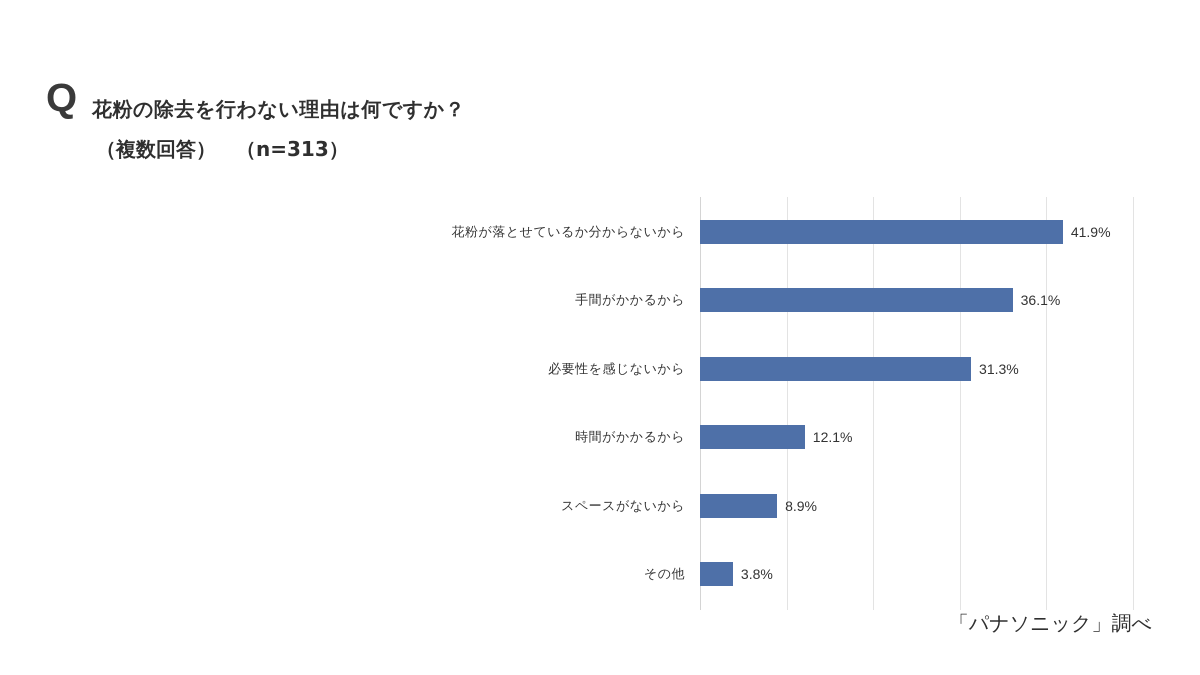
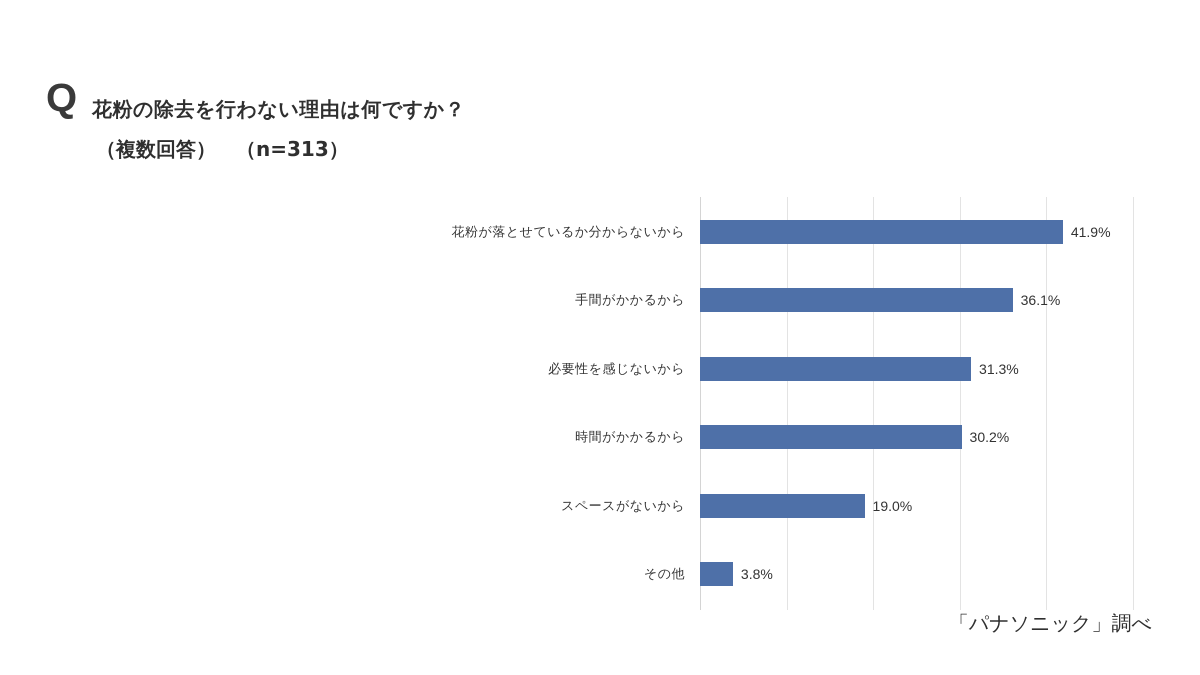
時間がかかるから: 12.1% -> 30.2%
スペースがないから: 8.9% -> 19.0%
